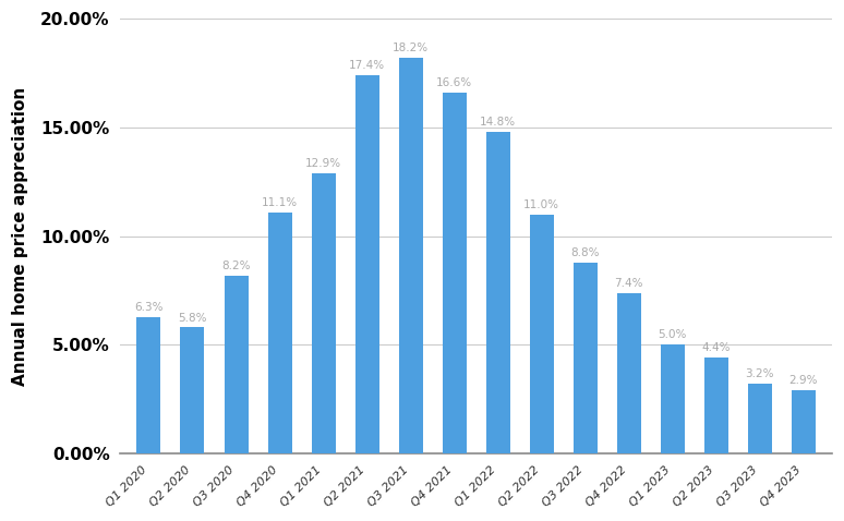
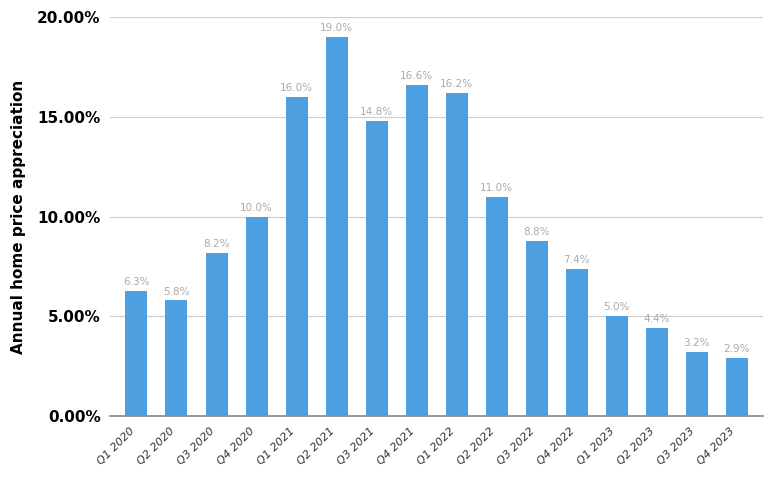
Q4 2020: 11.1% -> 10.0%
Q1 2021: 12.9% -> 16.0%
Q2 2021: 17.4% -> 19.0%
Q3 2021: 18.2% -> 14.8%
Q1 2022: 14.8% -> 16.2%
